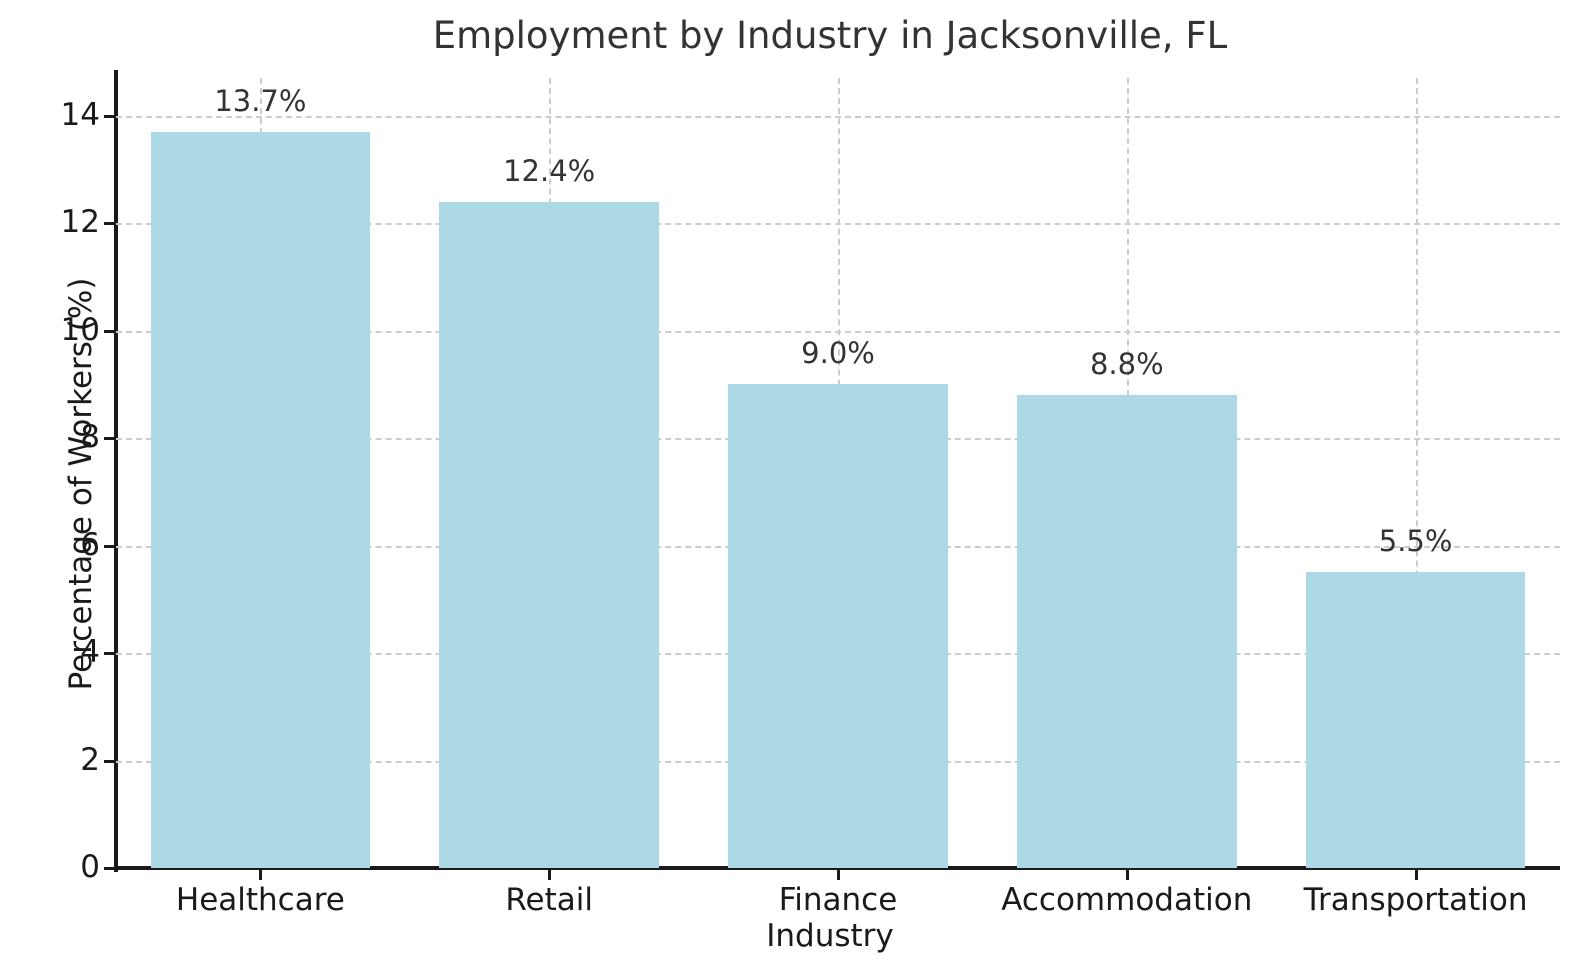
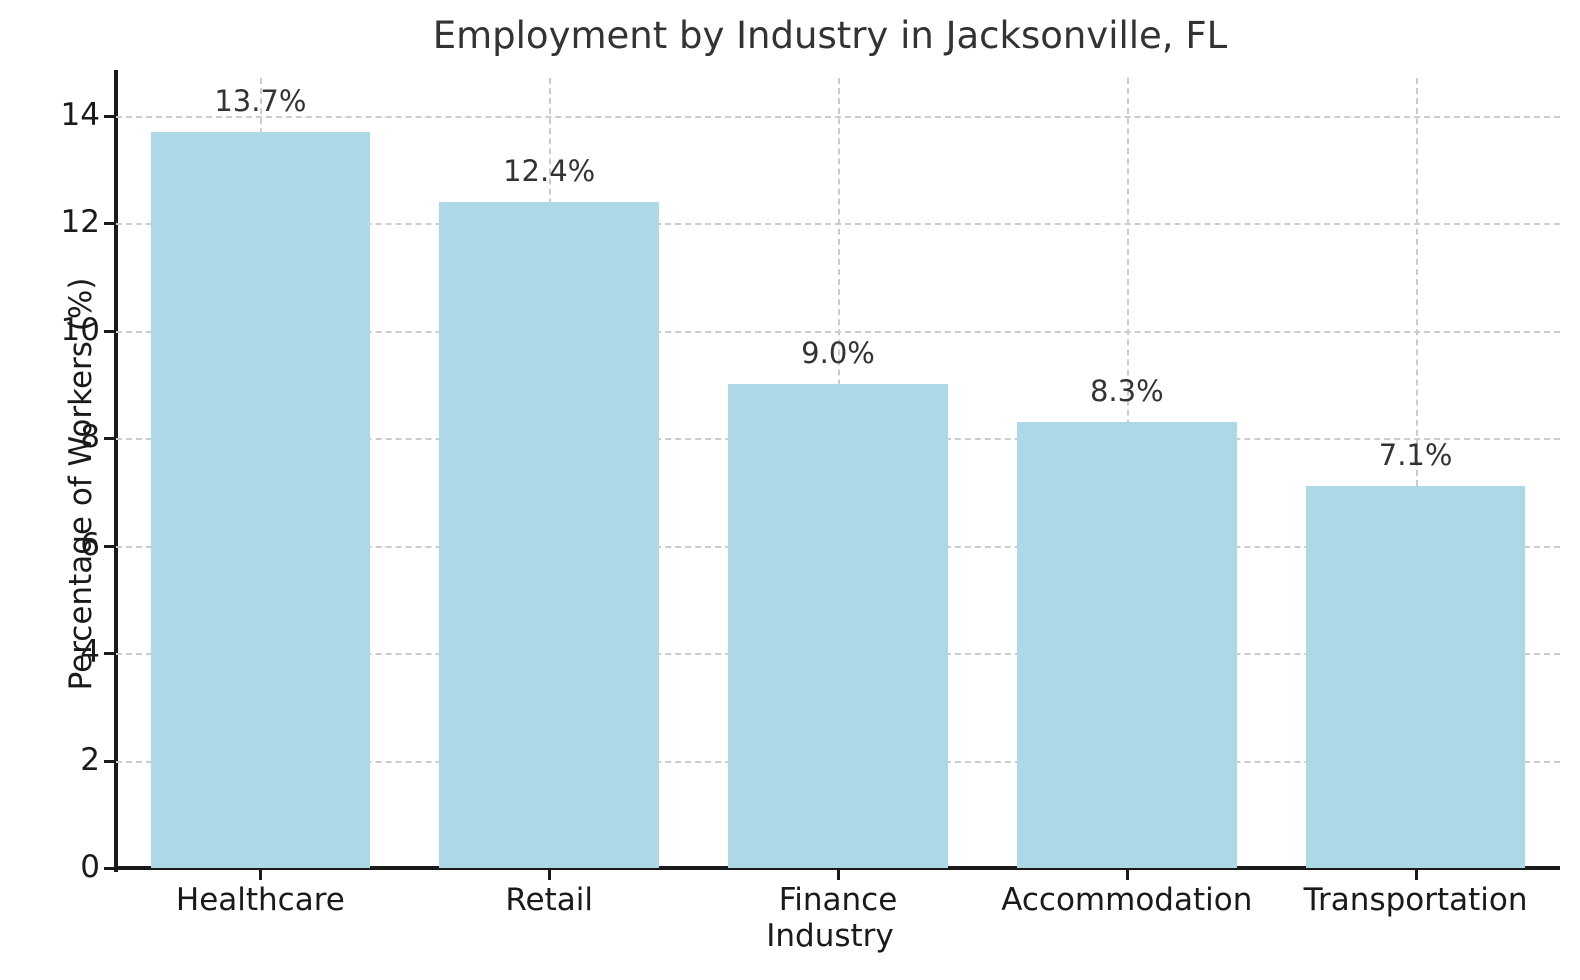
Accommodation: 8.8% -> 8.3%
Transportation: 5.5% -> 7.1%
